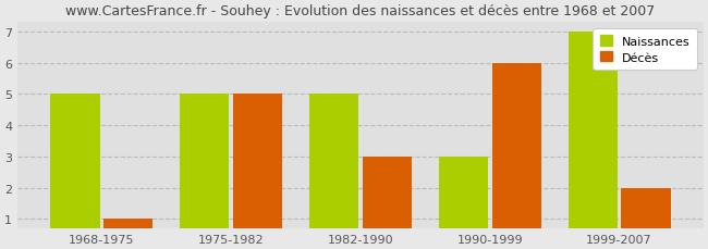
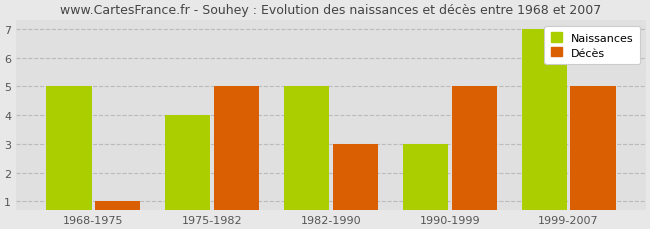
Naissances/1975-1982: 5 -> 4
Décès/1990-1999: 6 -> 5
Décès/1999-2007: 2 -> 5
